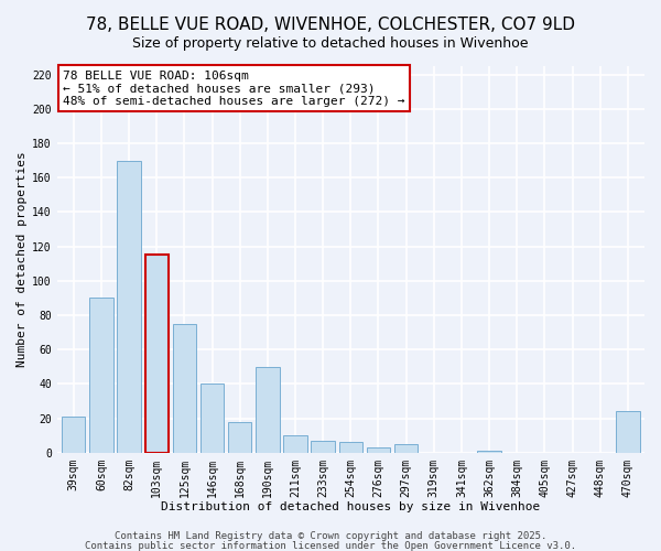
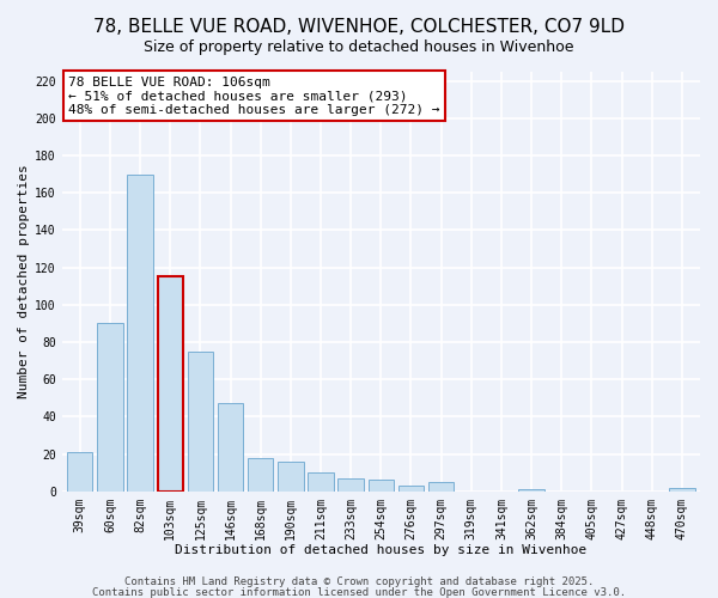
146sqm: 40 -> 47
190sqm: 50 -> 16
470sqm: 24 -> 2
